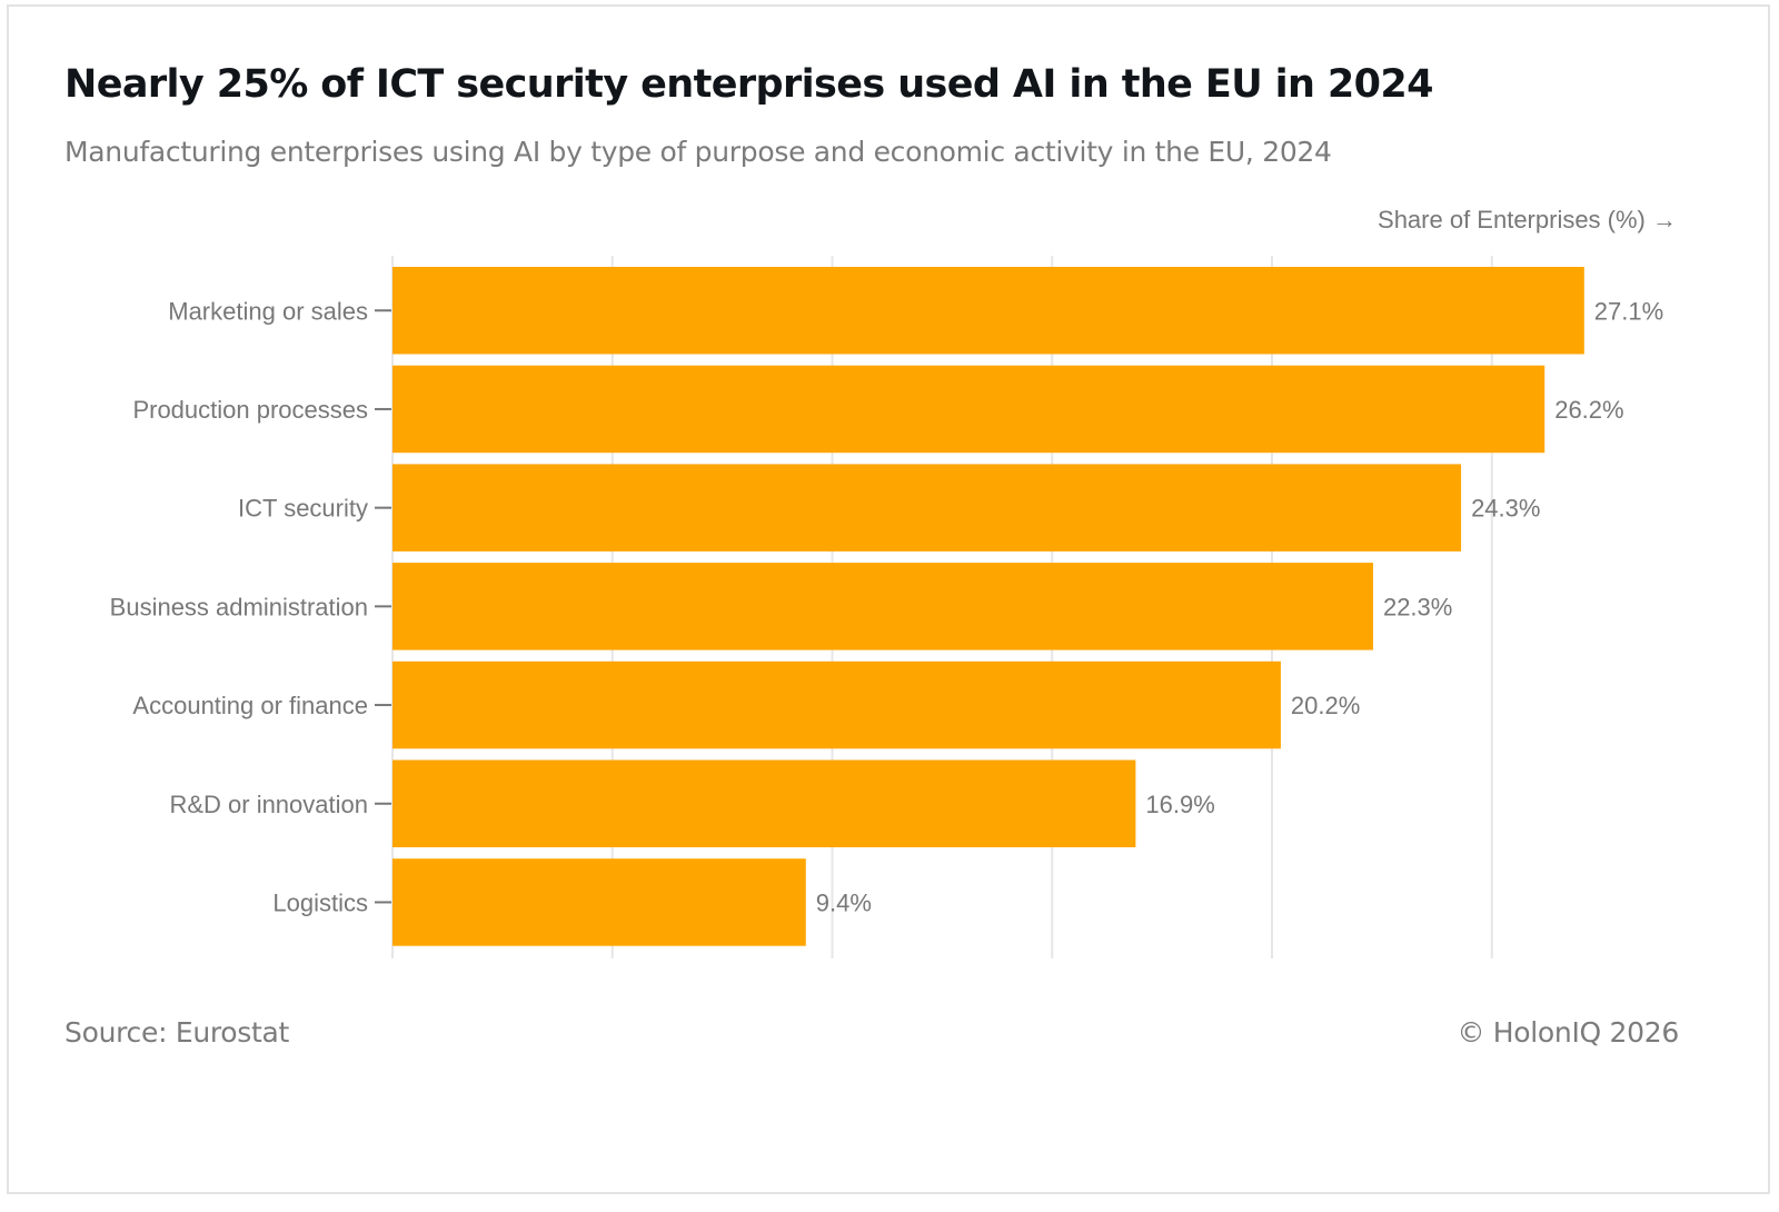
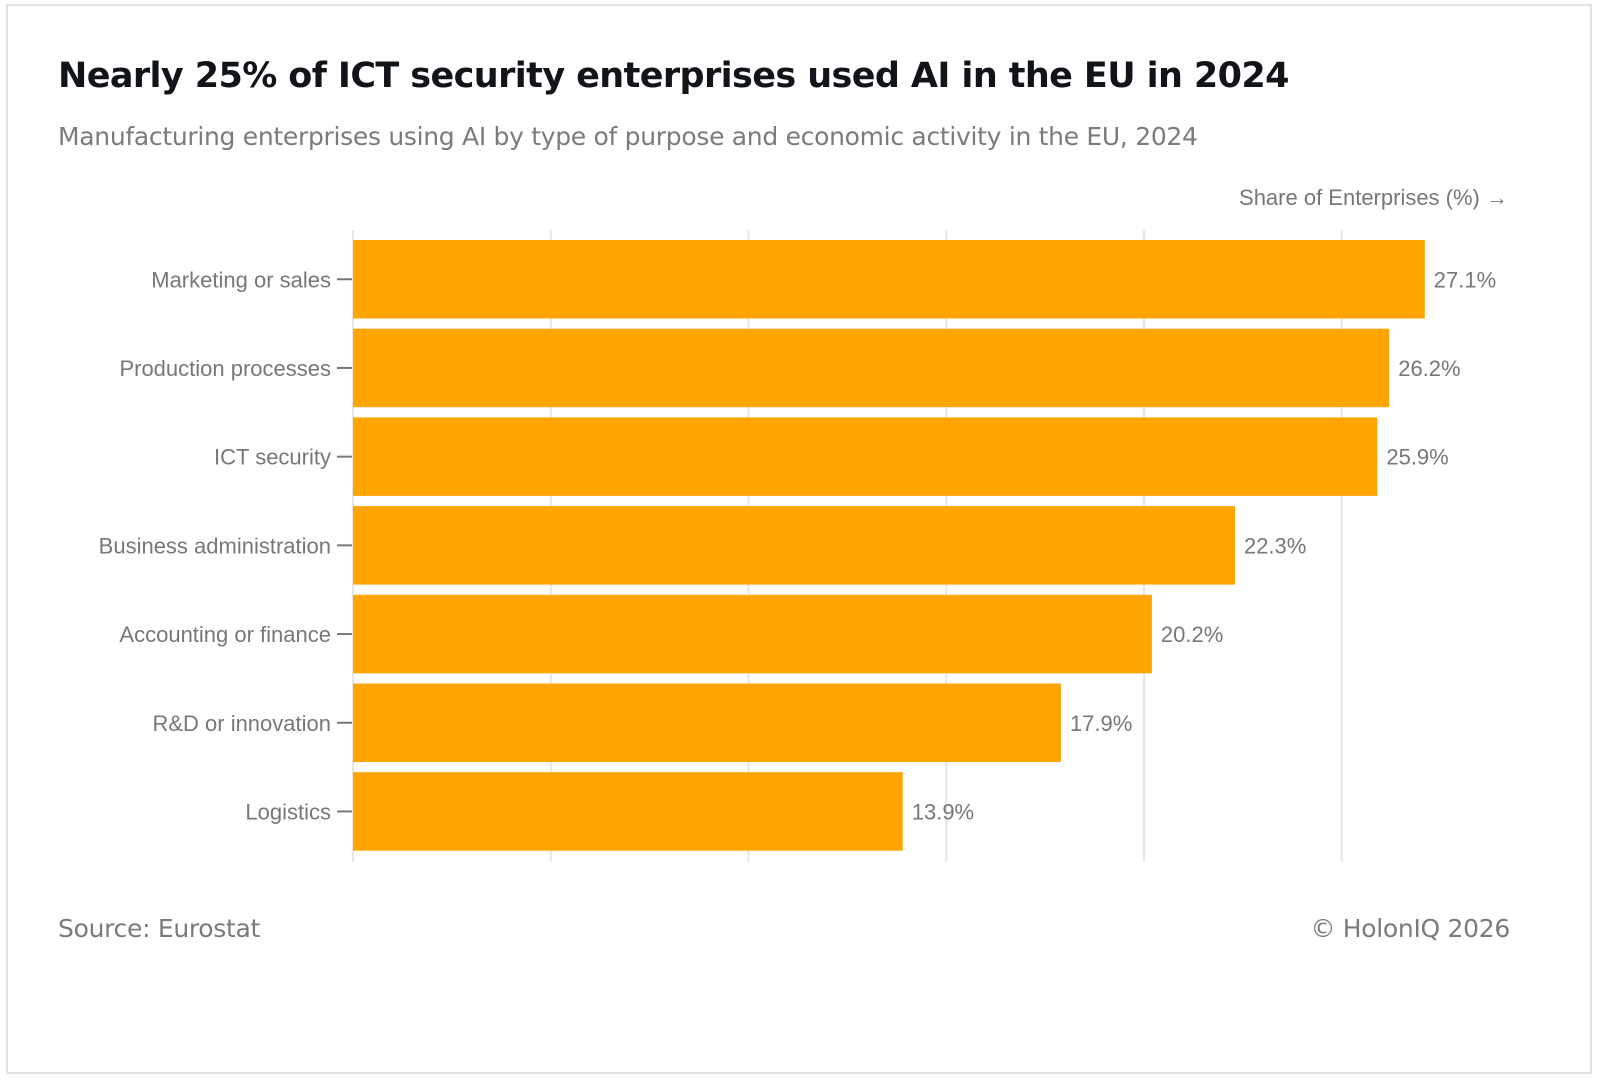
ICT security: 24.3% -> 25.9%
R&D or innovation: 16.9% -> 17.9%
Logistics: 9.4% -> 13.9%
